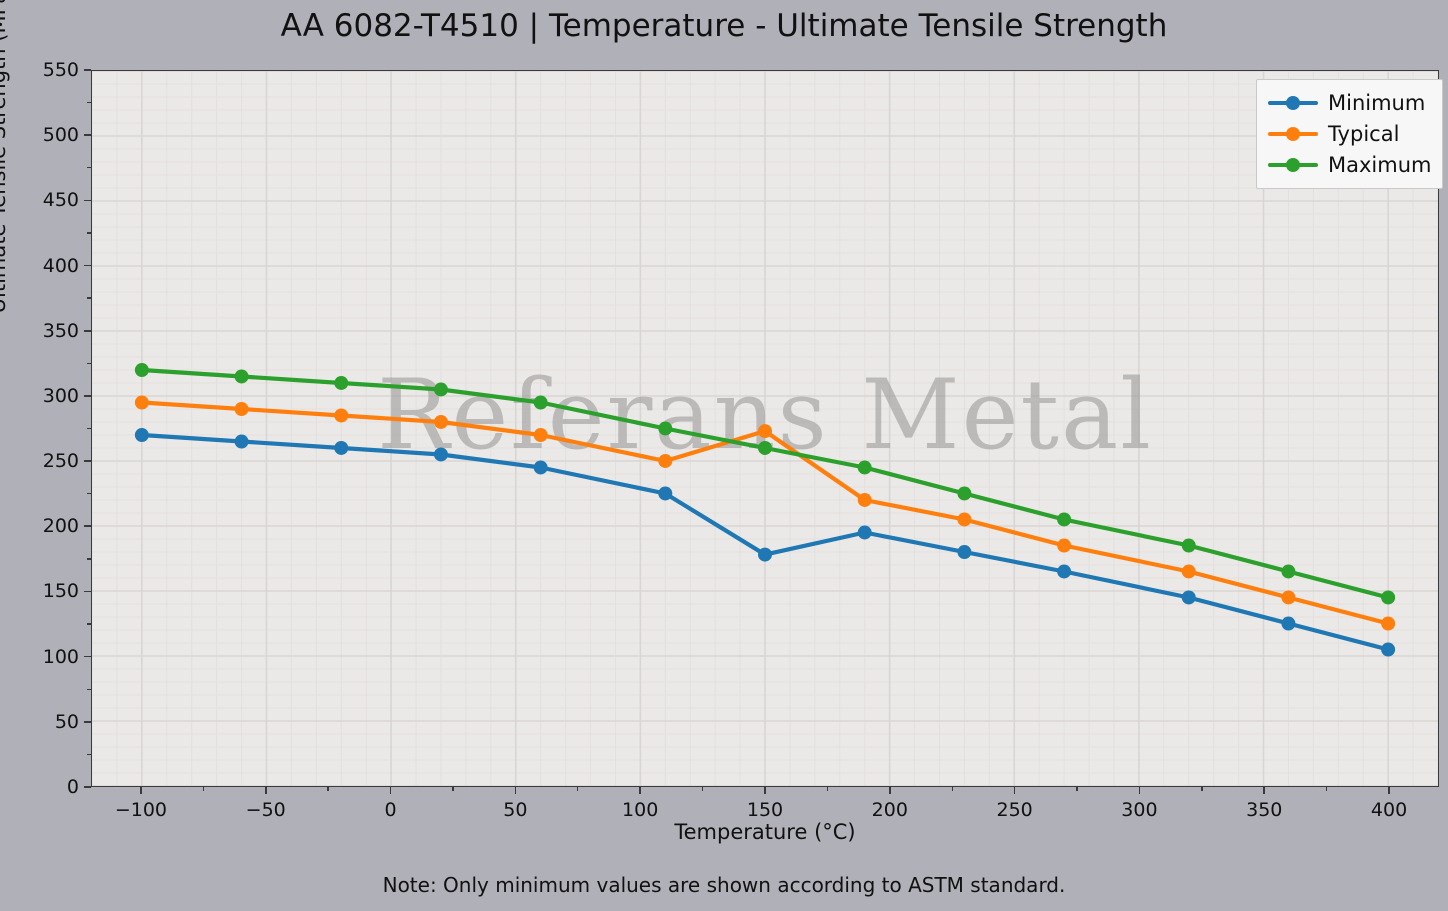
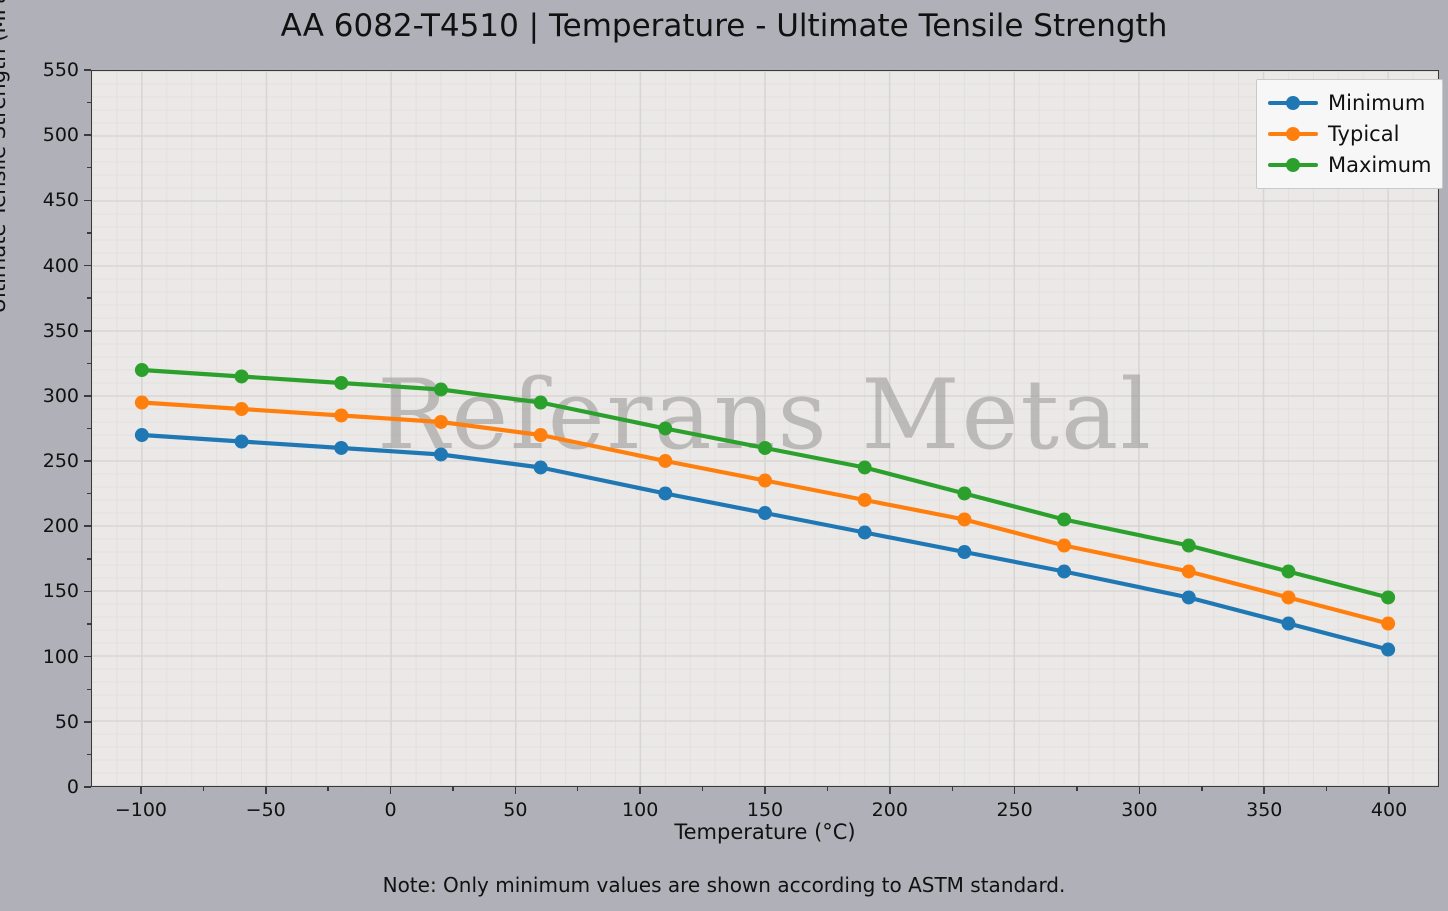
Minimum/150: 178 -> 210
Typical/150: 273 -> 235
